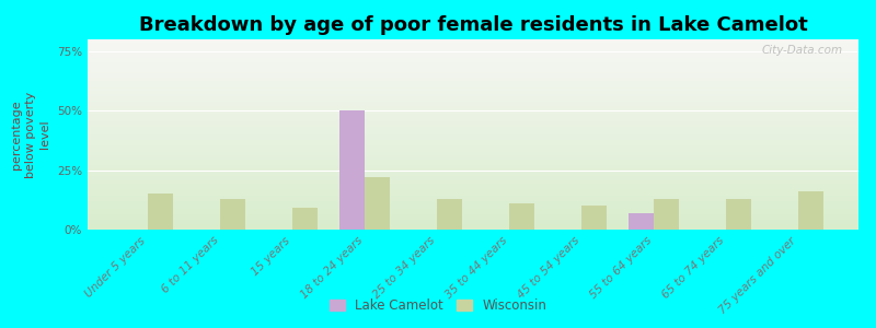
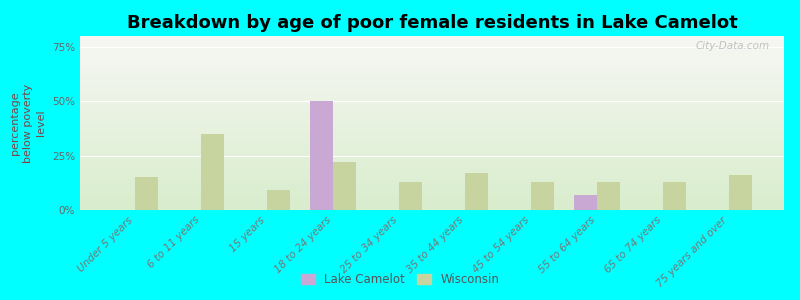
Wisconsin/6 to 11 years: 13% -> 35%
Wisconsin/35 to 44 years: 11% -> 17%
Wisconsin/45 to 54 years: 10% -> 13%
